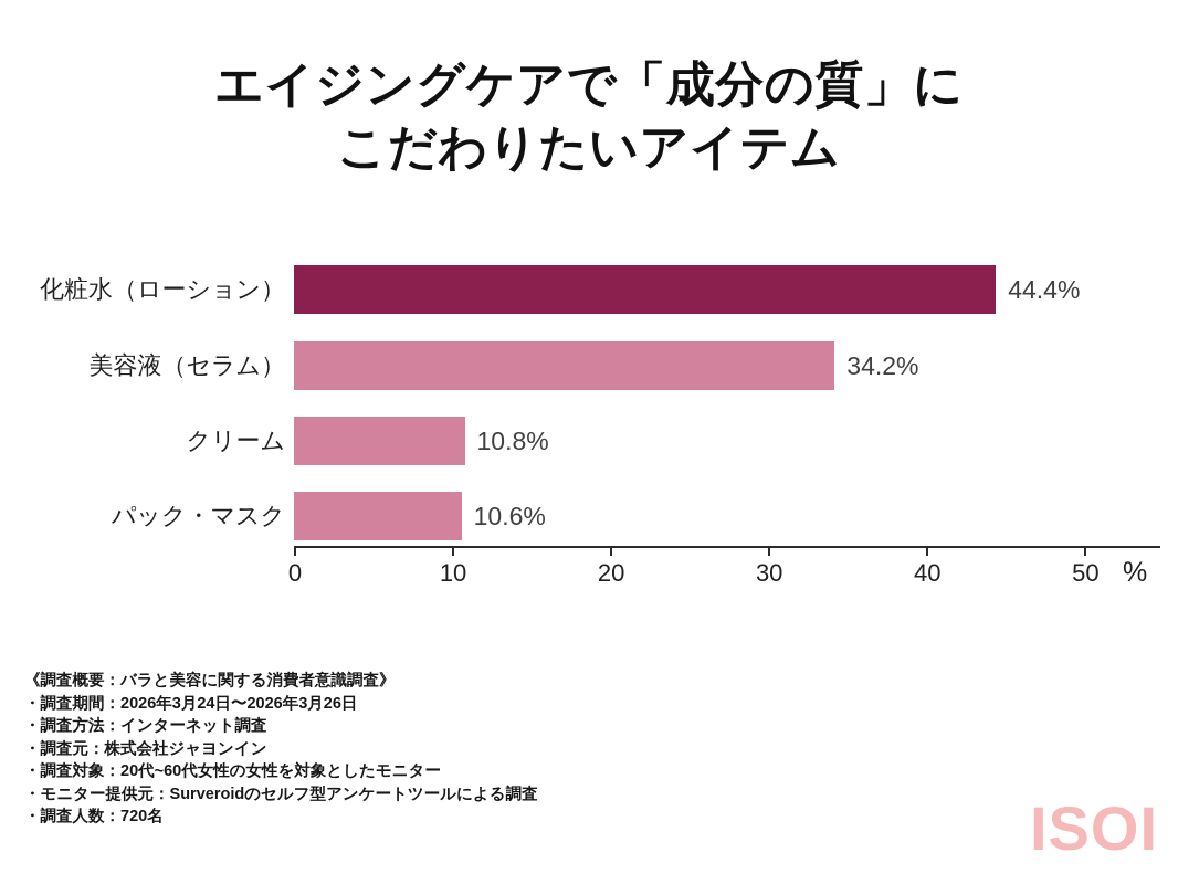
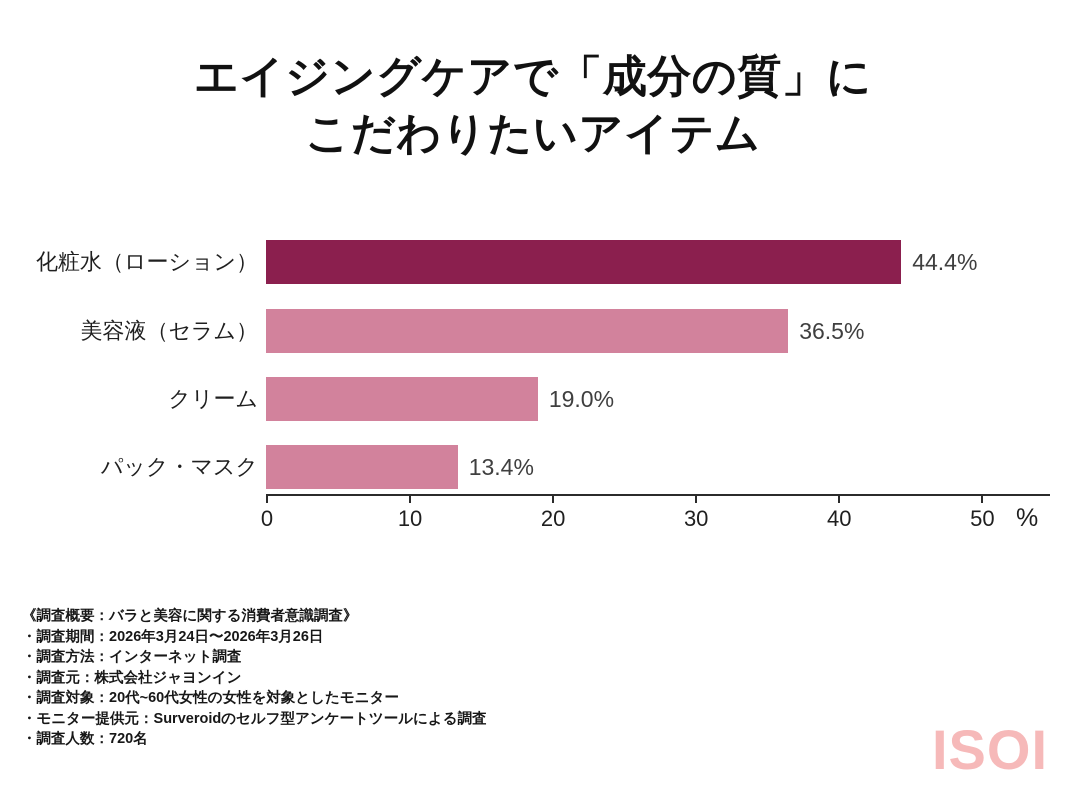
美容液（セラム）: 34.2% -> 36.5%
クリーム: 10.8% -> 19.0%
パック・マスク: 10.6% -> 13.4%
